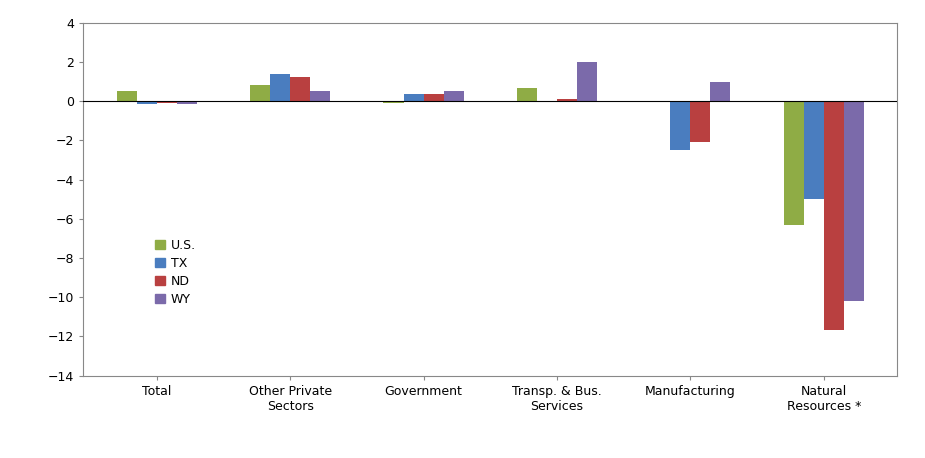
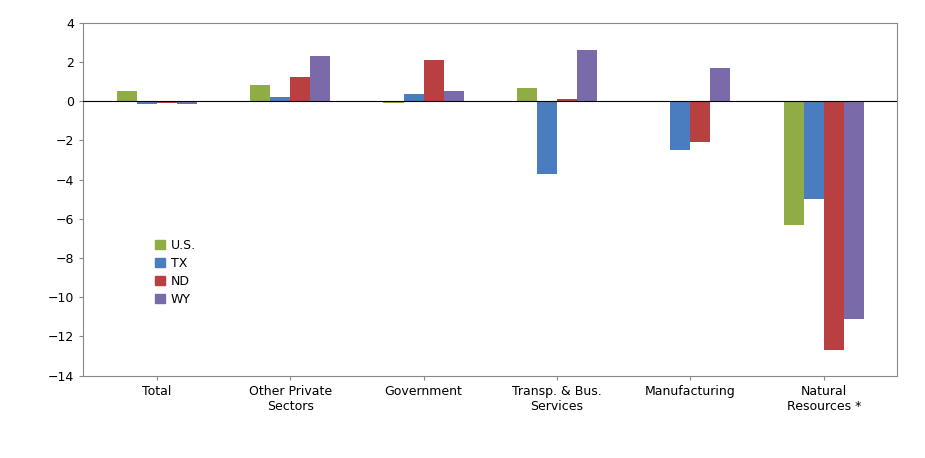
TX/Other Private Sectors: 1.4 -> 0.2
WY/Other Private Sectors: 0.5 -> 2.3
ND/Government: 0.3 -> 2.1
TX/Transp. & Bus. Services: -0.1 -> -3.7
WY/Transp. & Bus. Services: 2.0 -> 2.6
WY/Manufacturing: 1.0 -> 1.7
ND/Natural Resources *: -11.7 -> -12.7
WY/Natural Resources *: -10.2 -> -11.1
